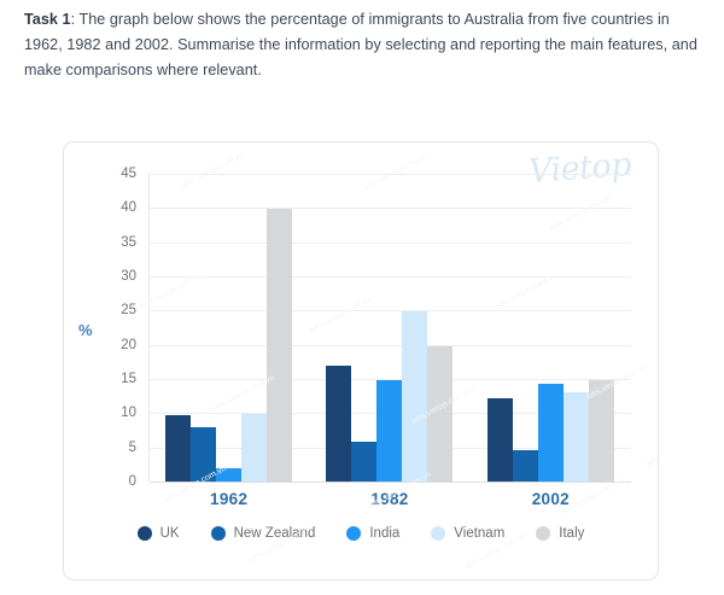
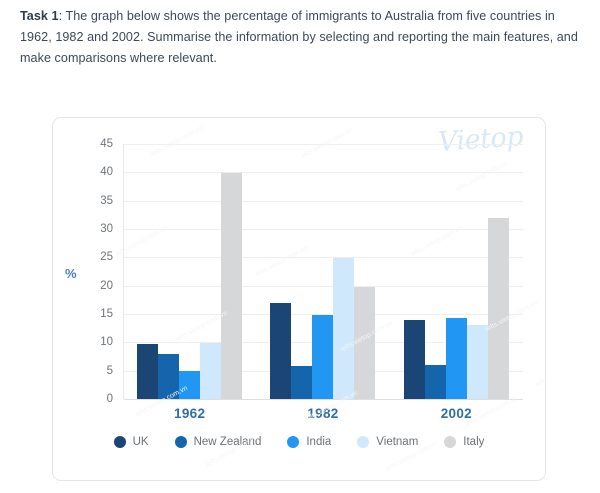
India/1962: 2 -> 5
UK/2002: 12 -> 14
New Zealand/2002: 5 -> 6
Italy/2002: 15 -> 32
